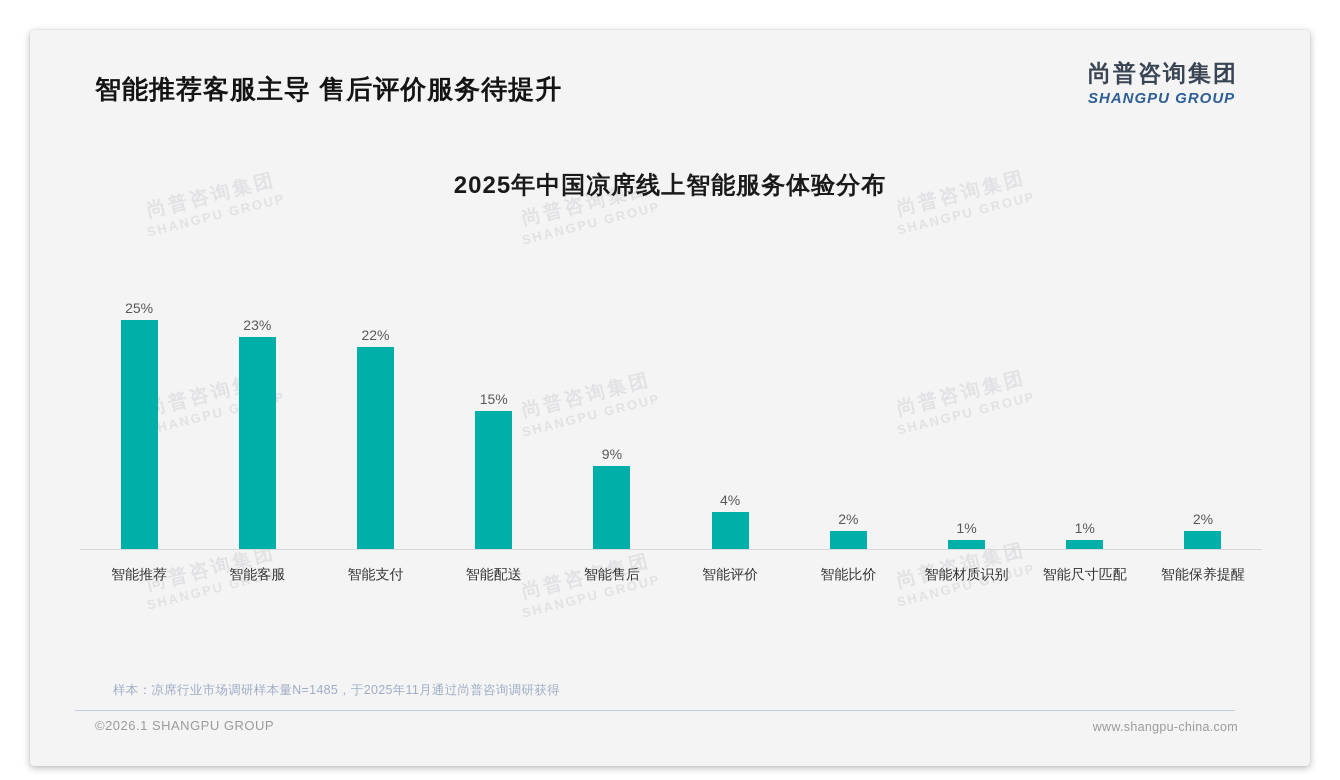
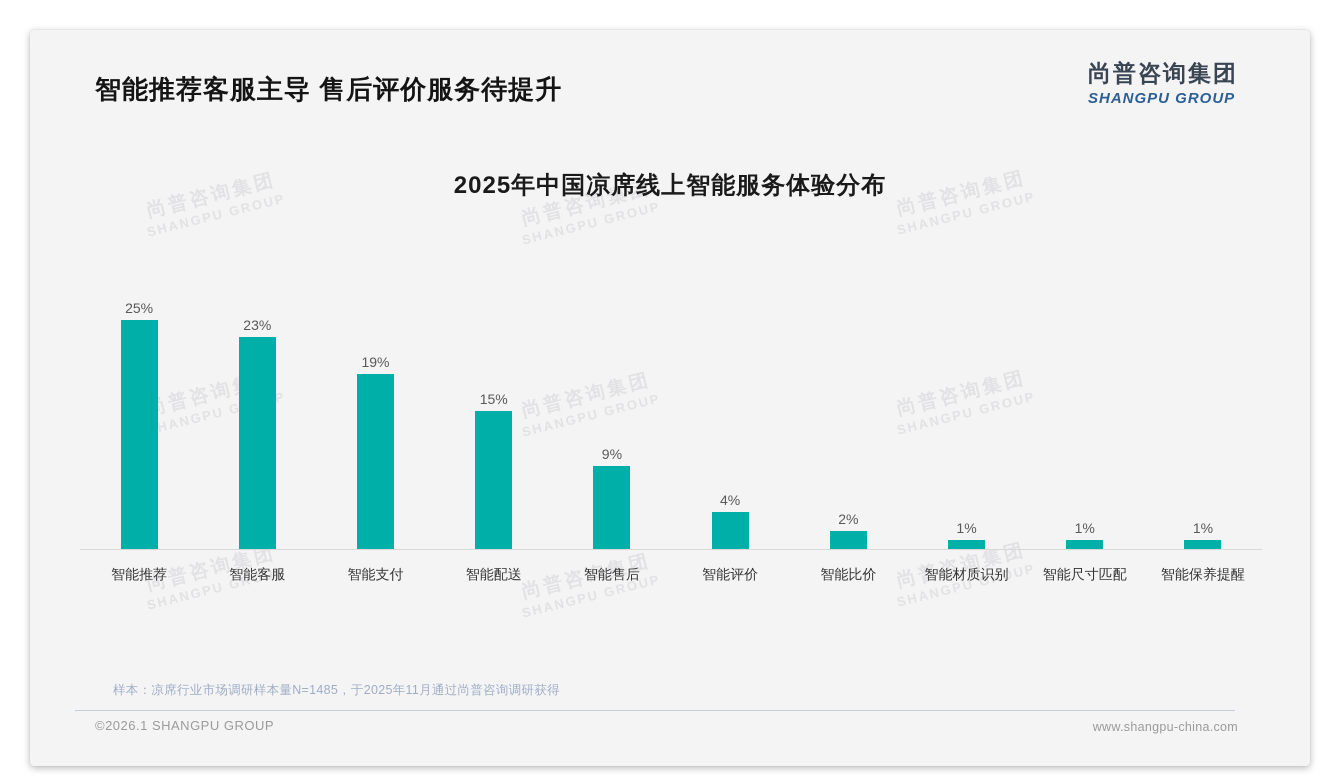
智能支付: 22% -> 19%
智能保养提醒: 2% -> 1%
